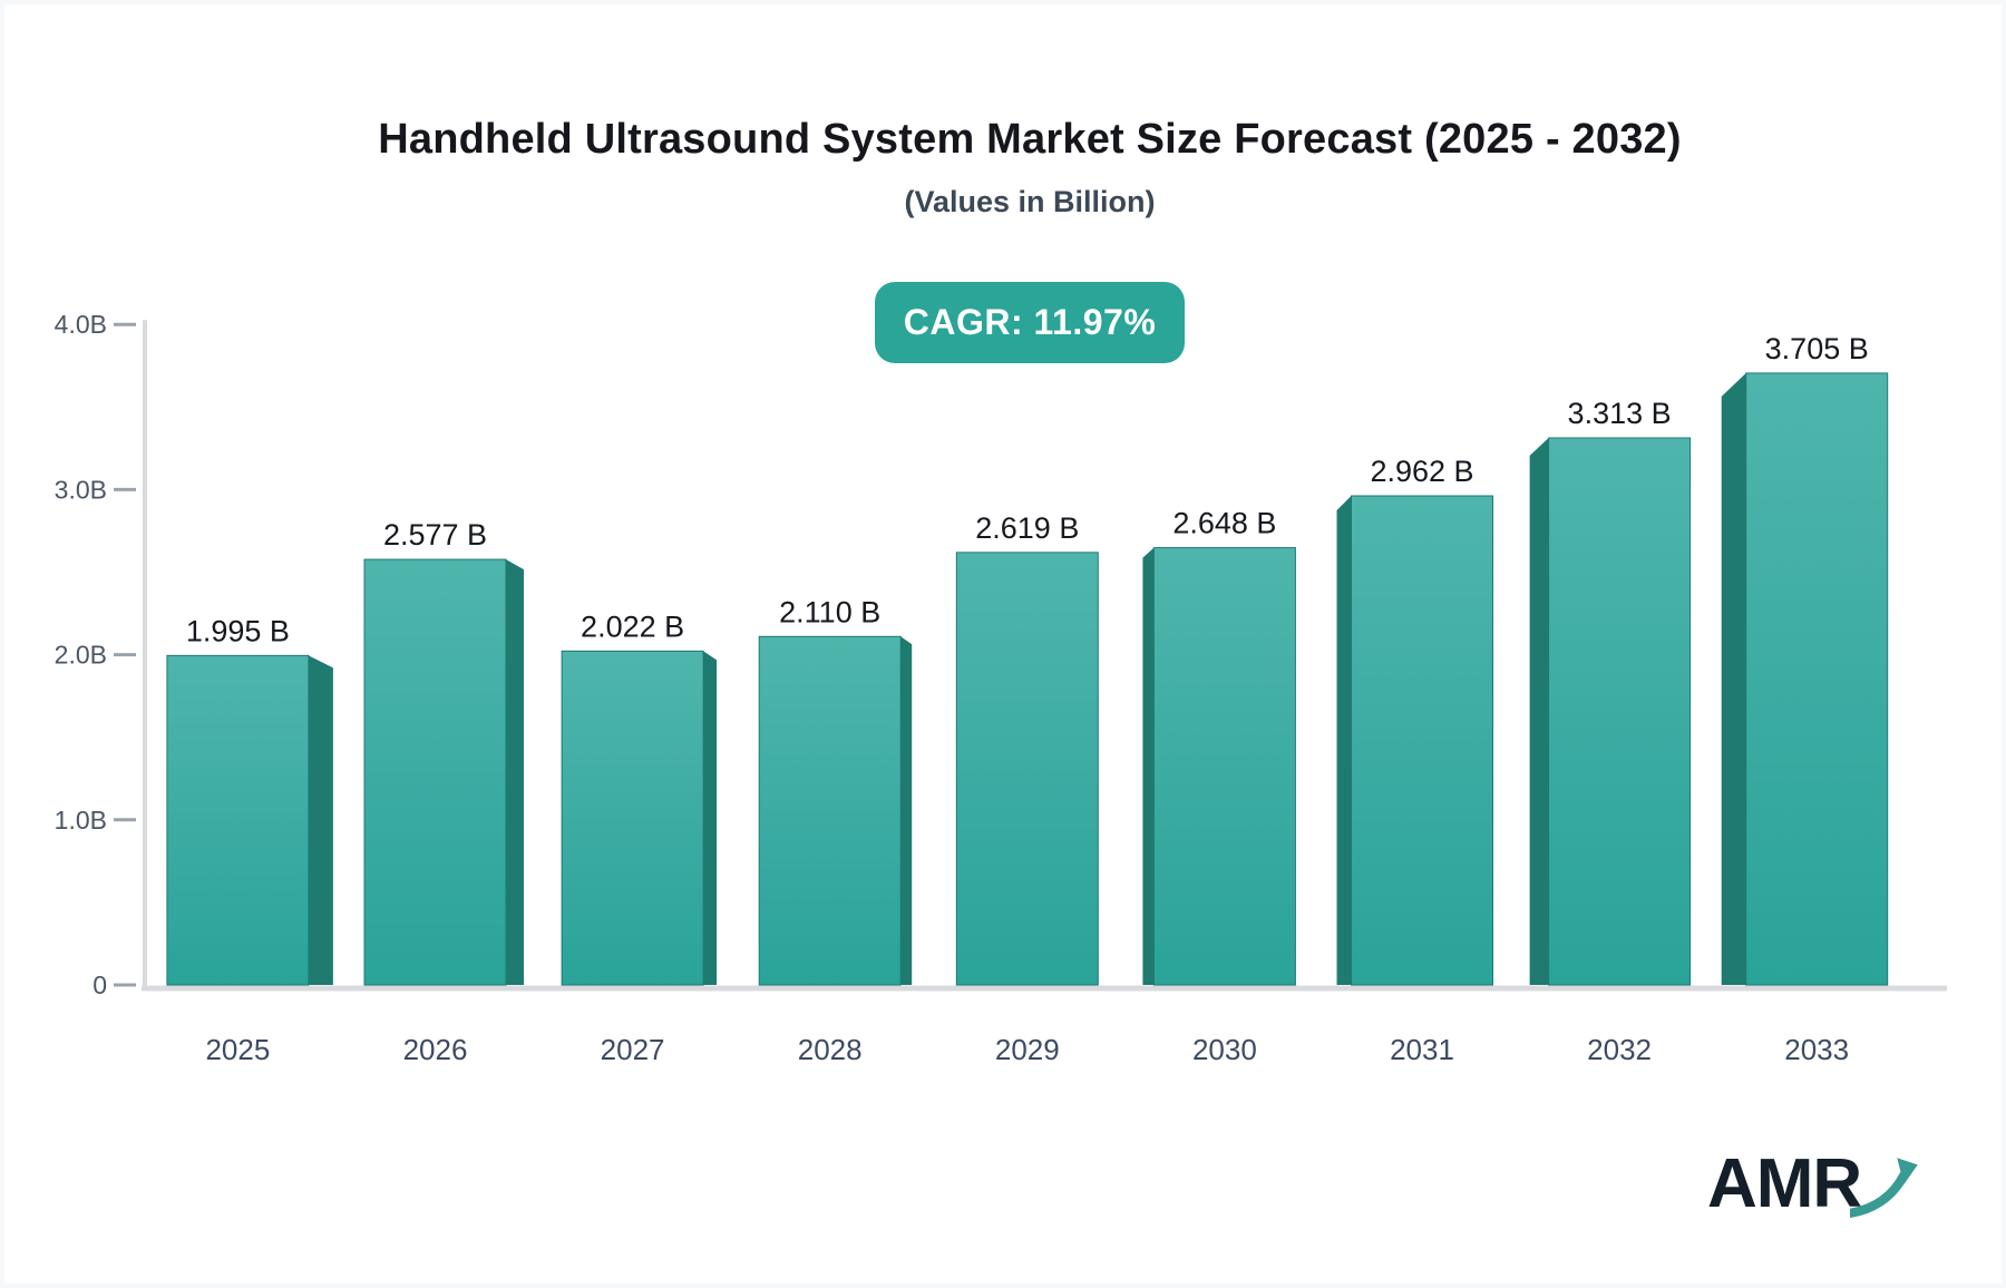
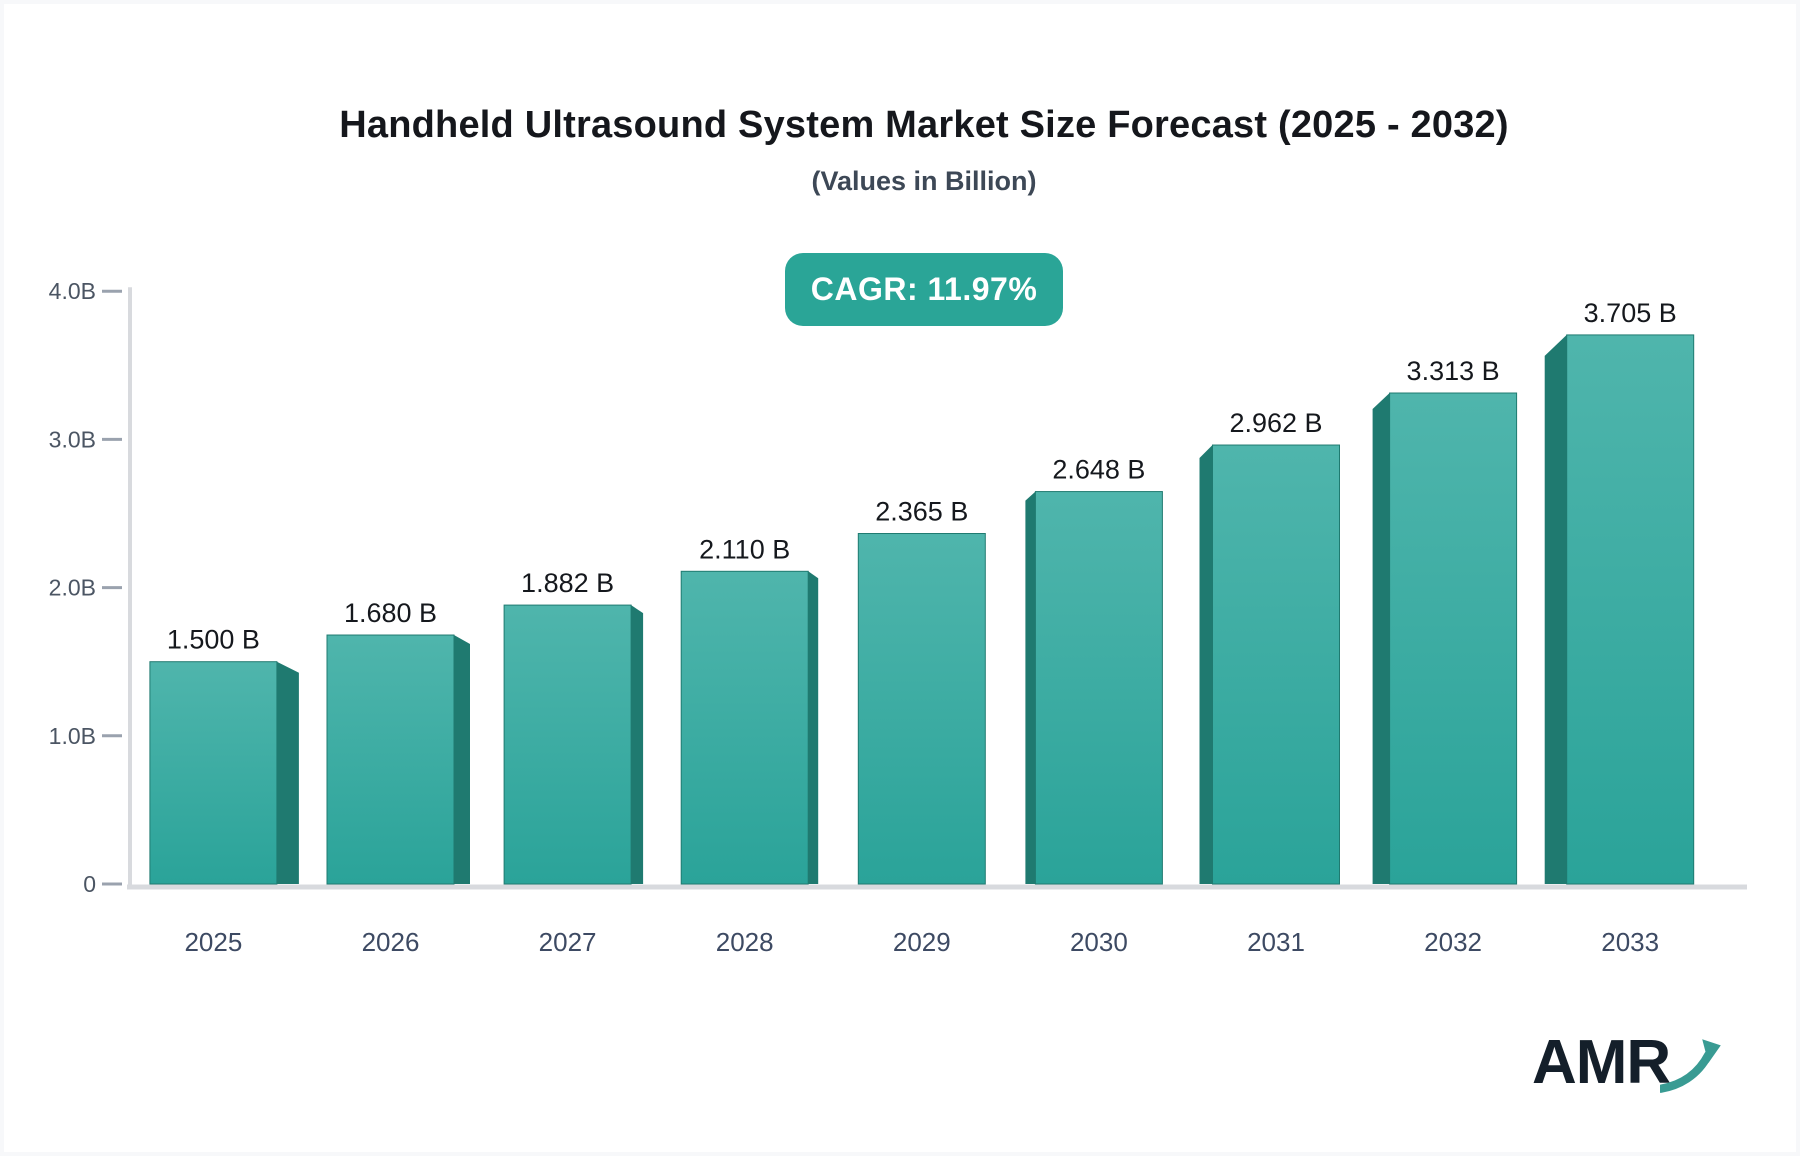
2025: 1.995 -> 1.500
2026: 2.577 -> 1.680
2027: 2.022 -> 1.882
2029: 2.619 -> 2.365
